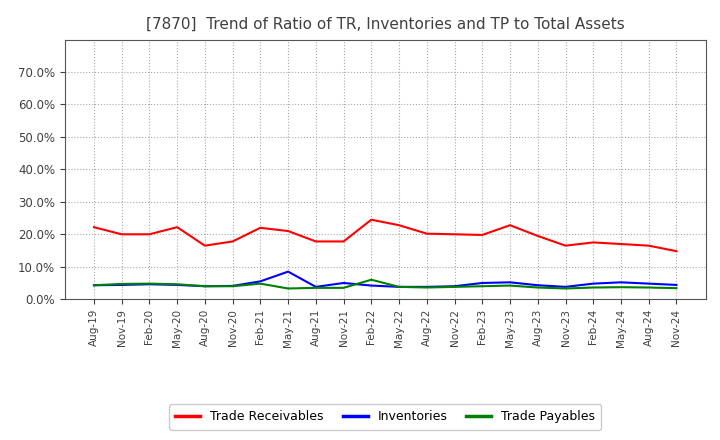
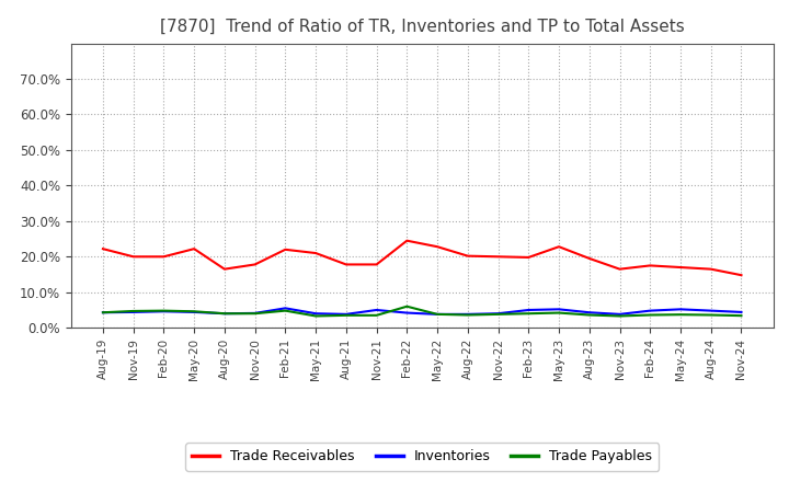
Inventories/May-21: 8.5% -> 4.0%
